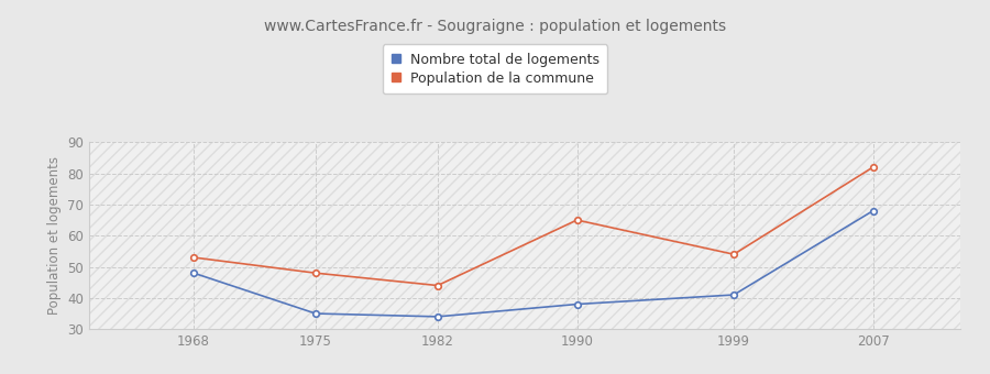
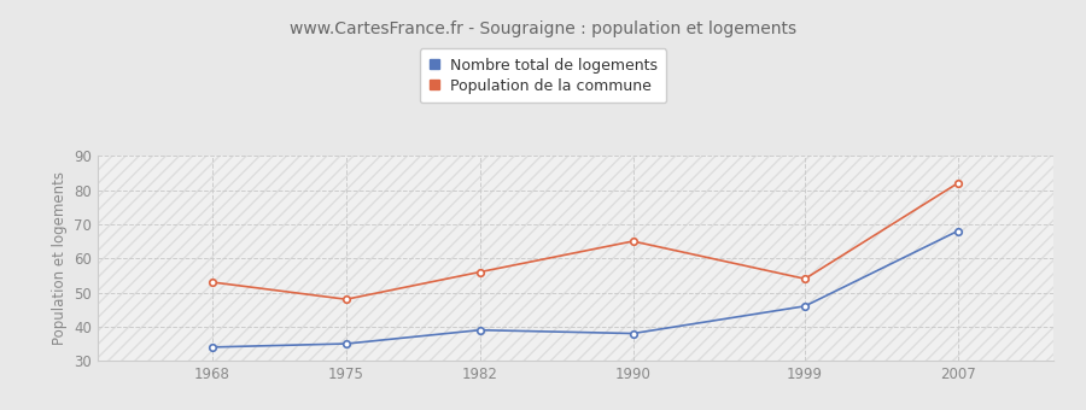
Nombre total de logements/1968: 48 -> 34
Nombre total de logements/1982: 34 -> 39
Population de la commune/1982: 44 -> 56
Nombre total de logements/1999: 41 -> 46
